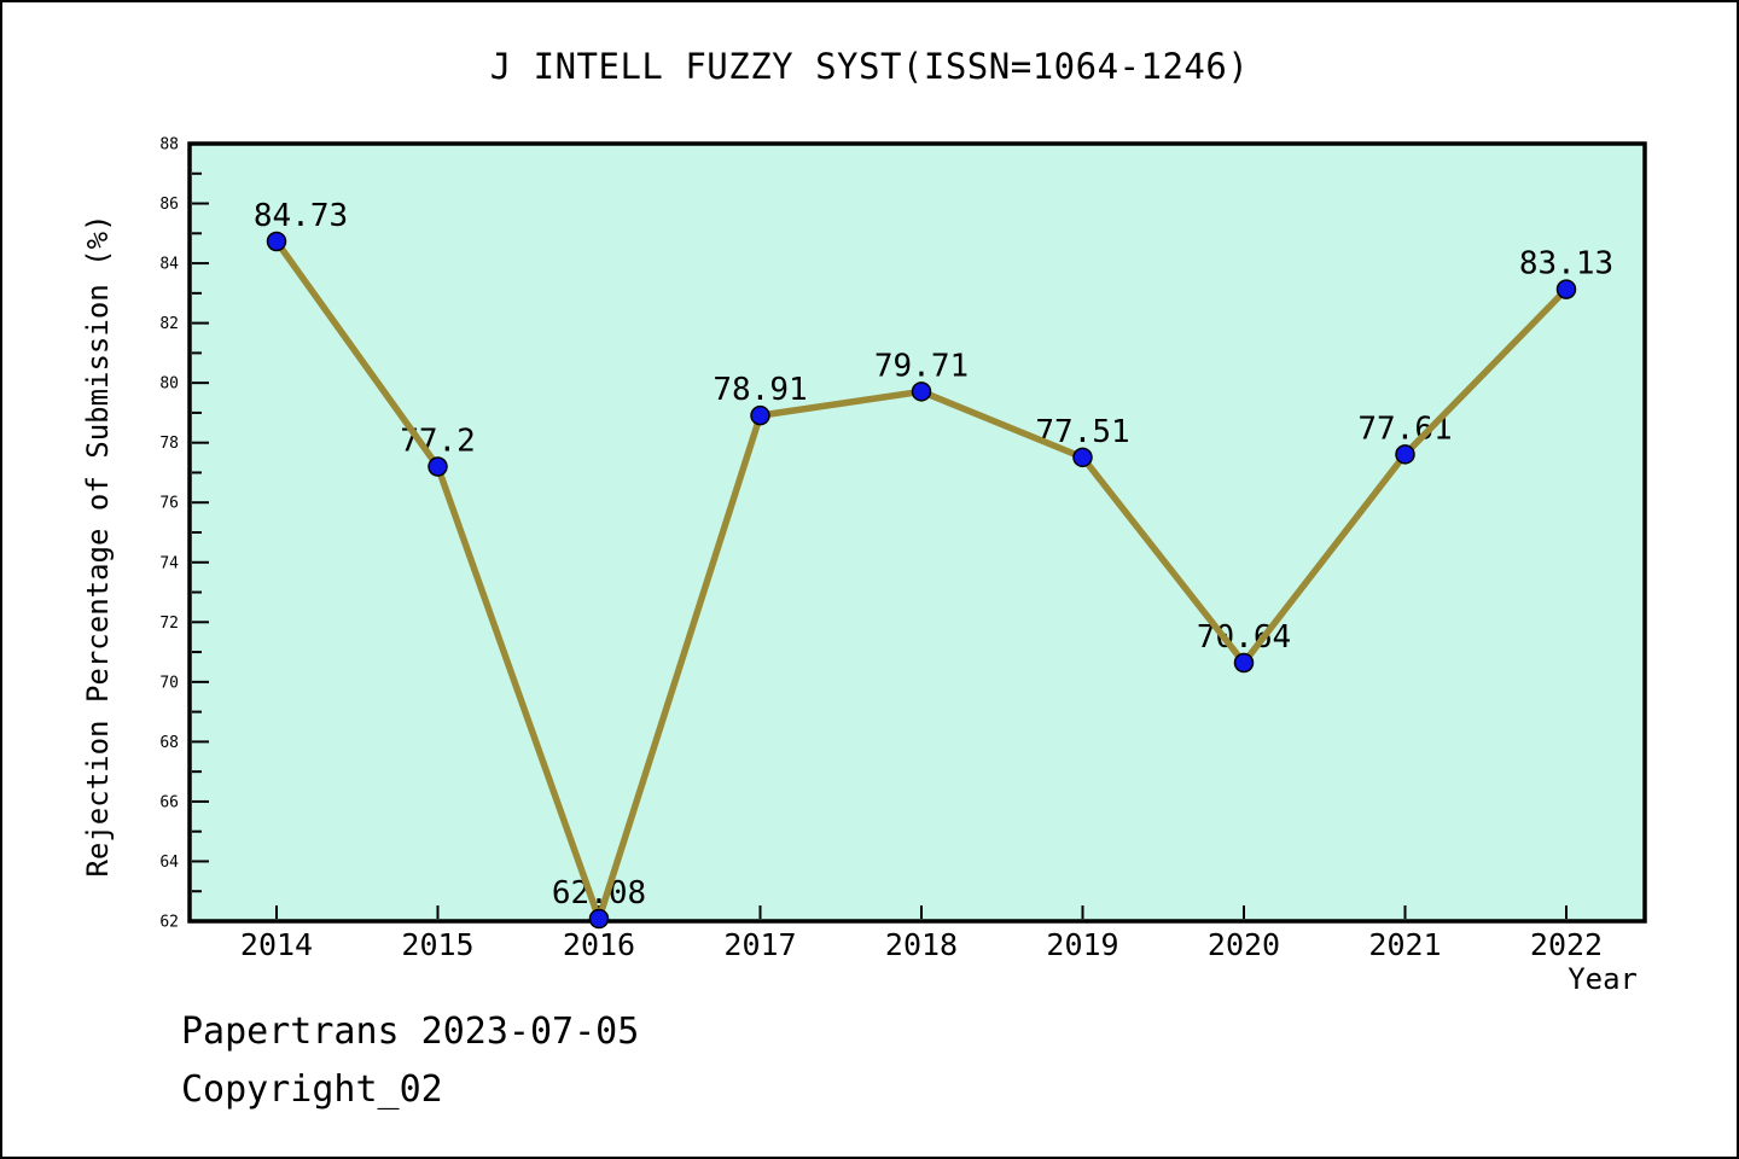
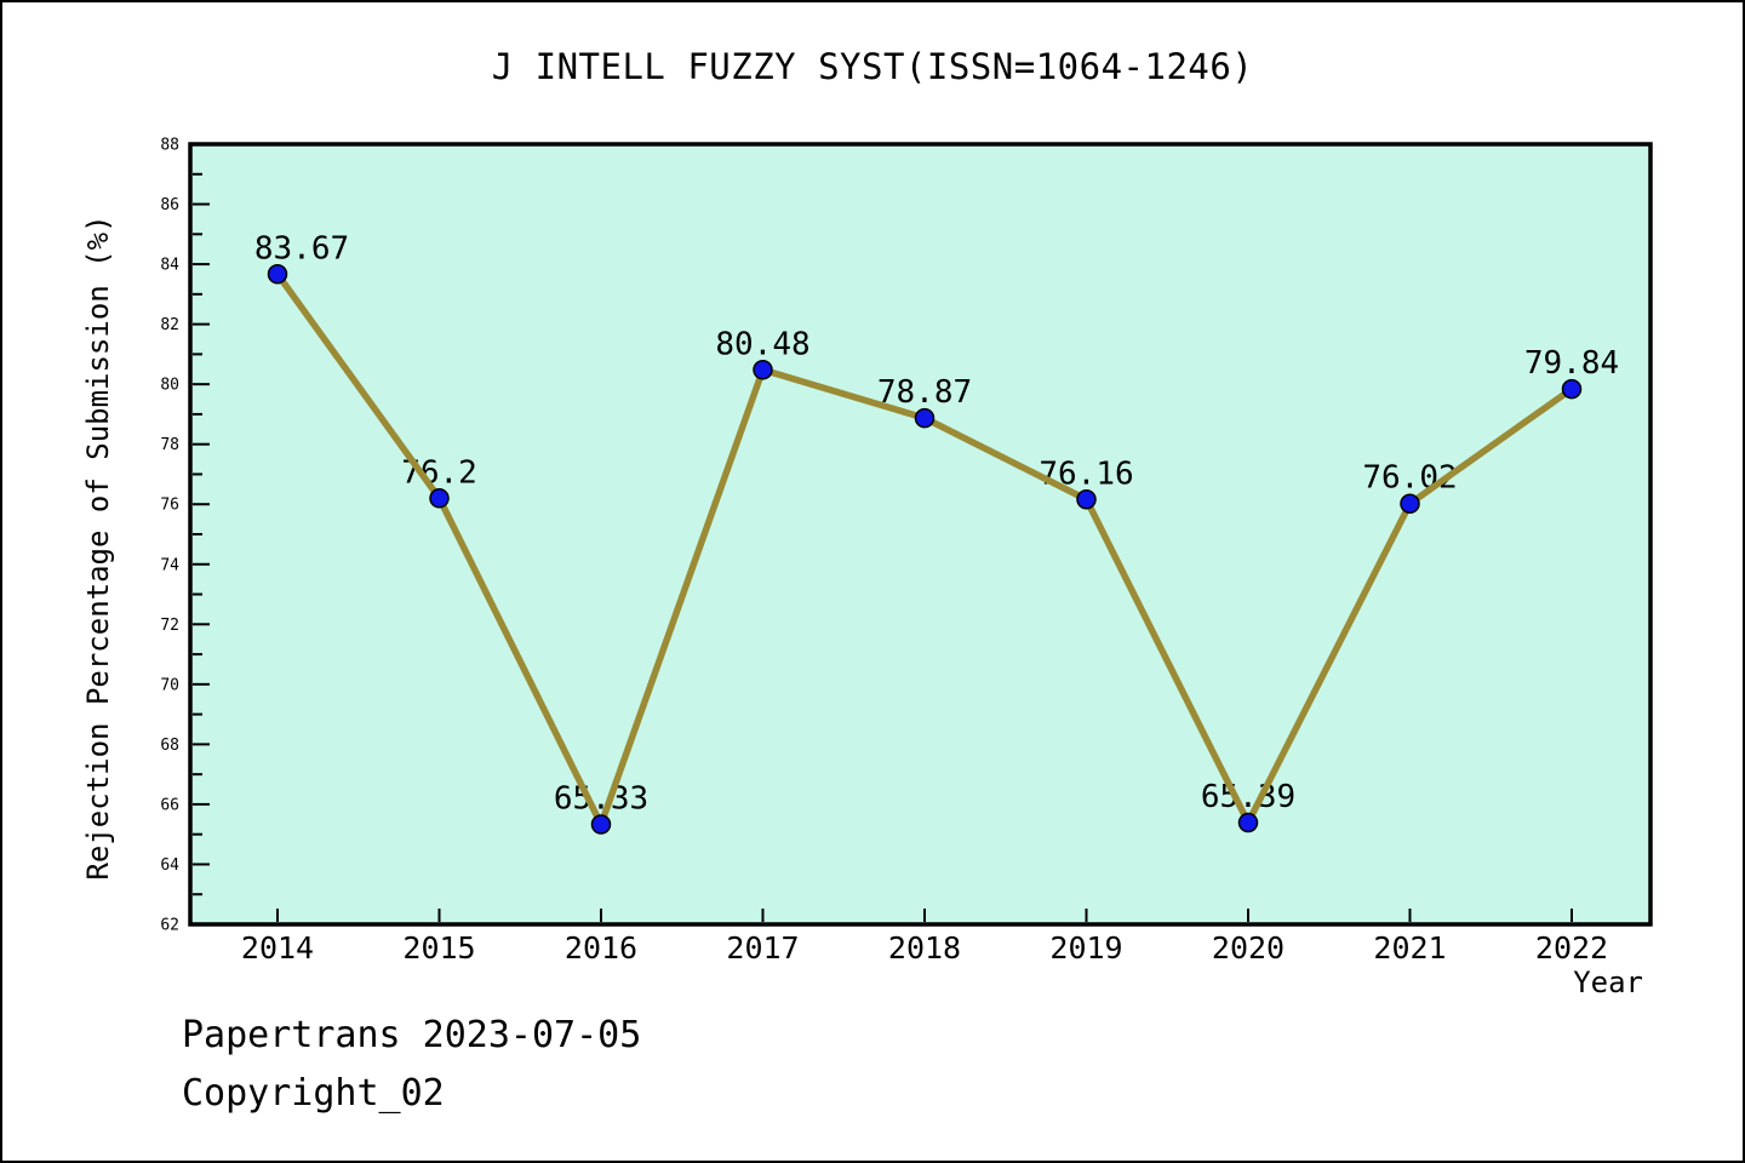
2014: 84.73 -> 83.67
2015: 77.2 -> 76.2
2016: 62.08 -> 65.33
2017: 78.91 -> 80.48
2018: 79.71 -> 78.87
2019: 77.51 -> 76.16
2020: 70.64 -> 65.39
2021: 77.61 -> 76.02
2022: 83.13 -> 79.84
